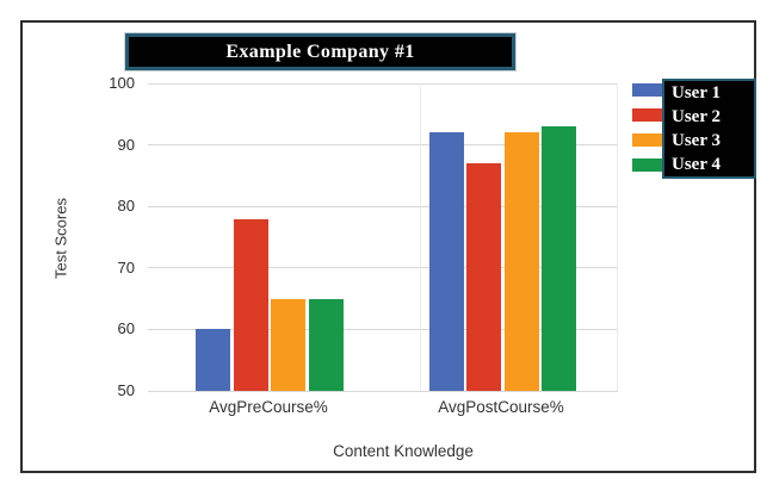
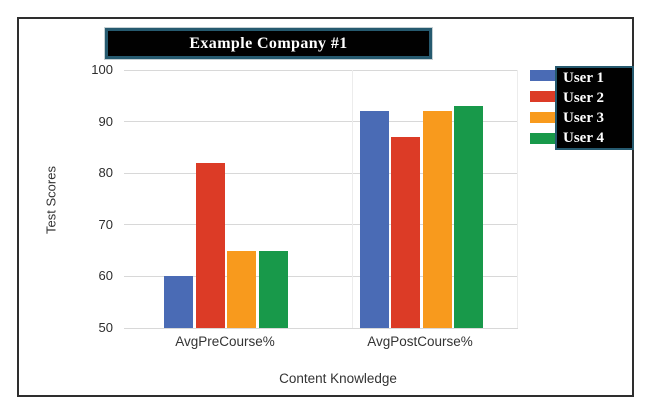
User 2/AvgPreCourse%: 78 -> 82
